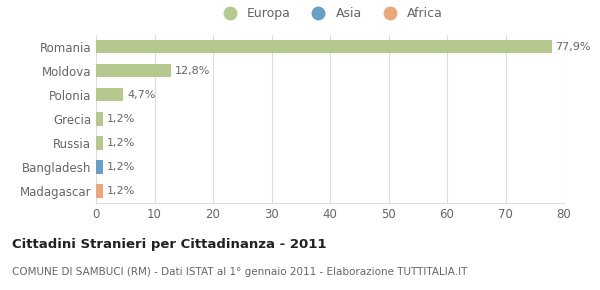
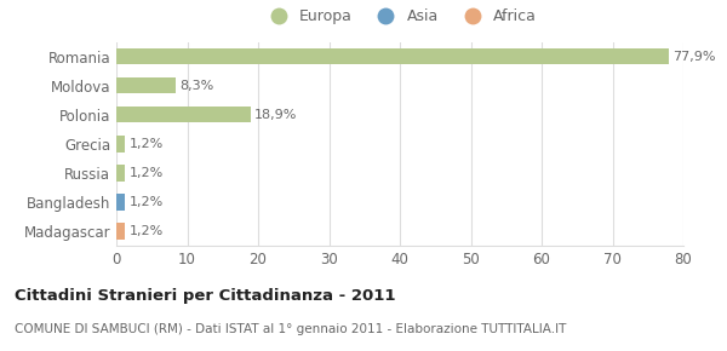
Moldova: 12,8% -> 8,3%
Polonia: 4,7% -> 18,9%
